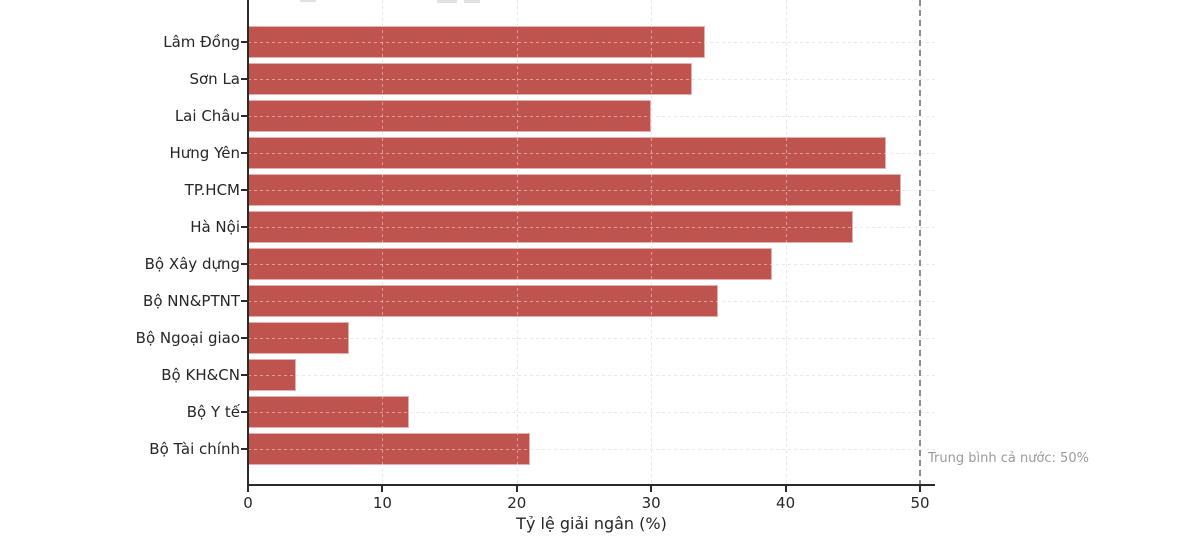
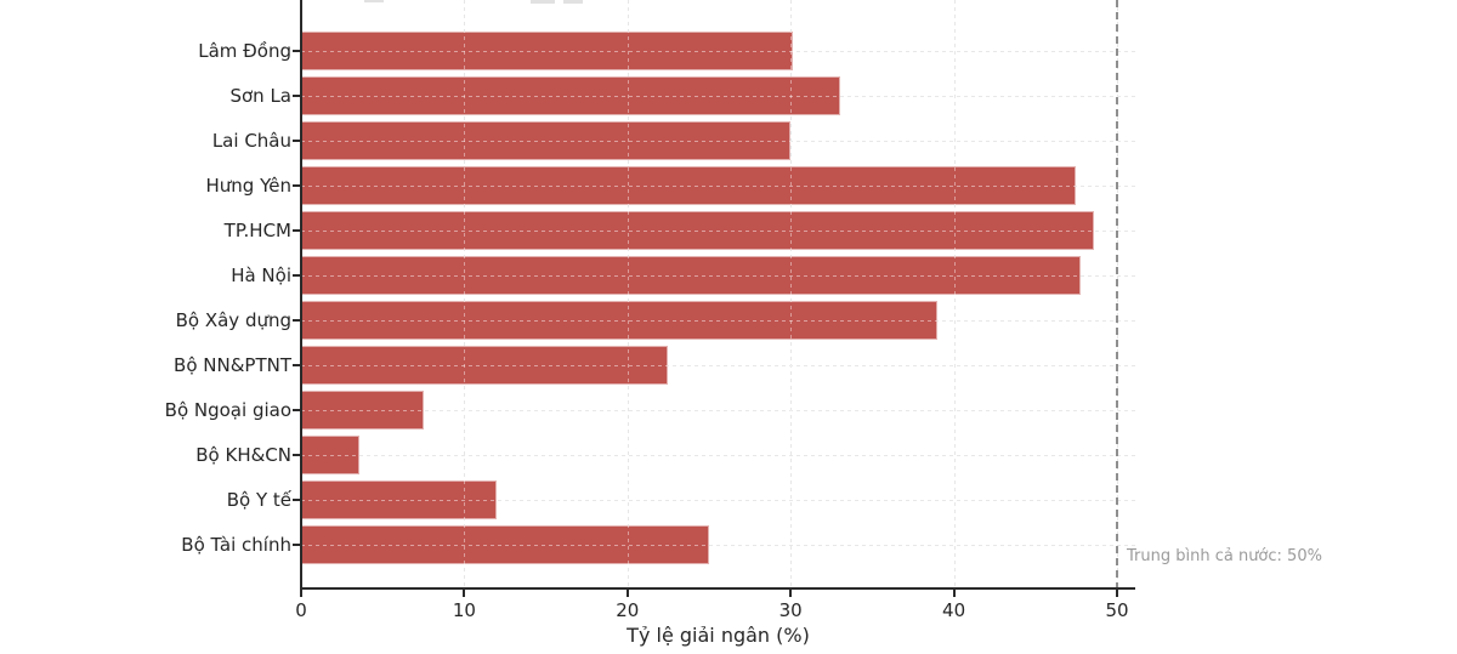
Lâm Đồng: 34.0 -> 30.1
Hà Nội: 45.0 -> 47.8
Bộ NN&PTNT: 35.0 -> 22.5
Bộ Tài chính: 21.0 -> 25.0
